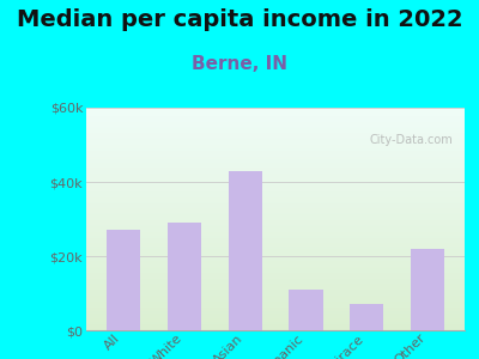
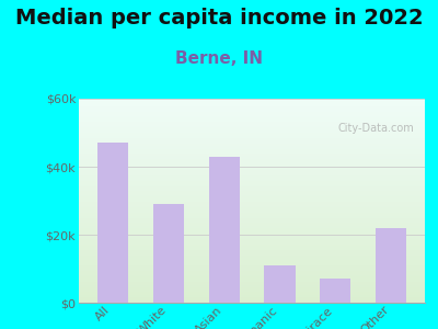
All: $27k -> $47k
